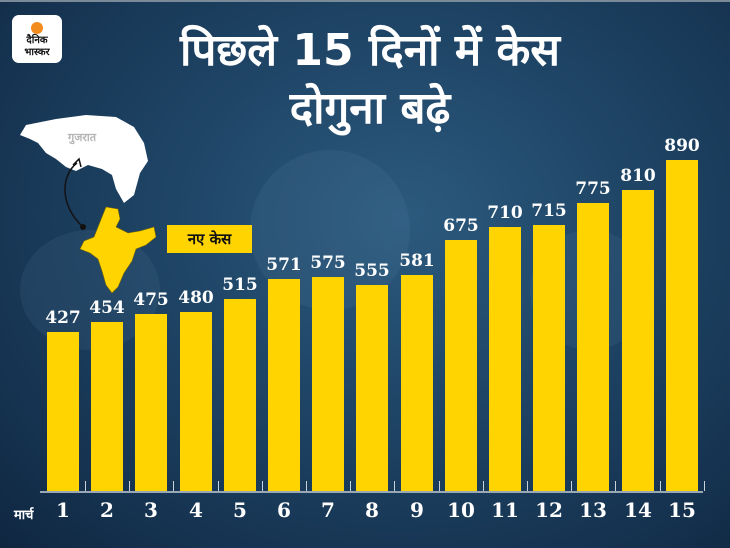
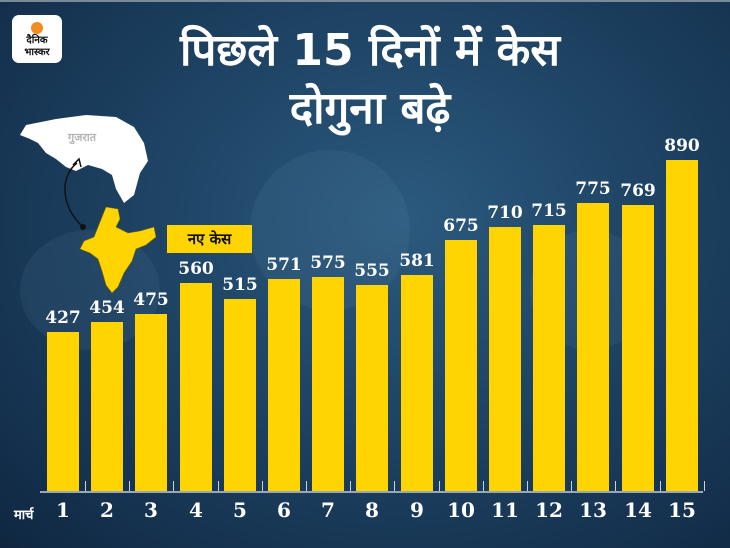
4: 480 -> 560
14: 810 -> 769
